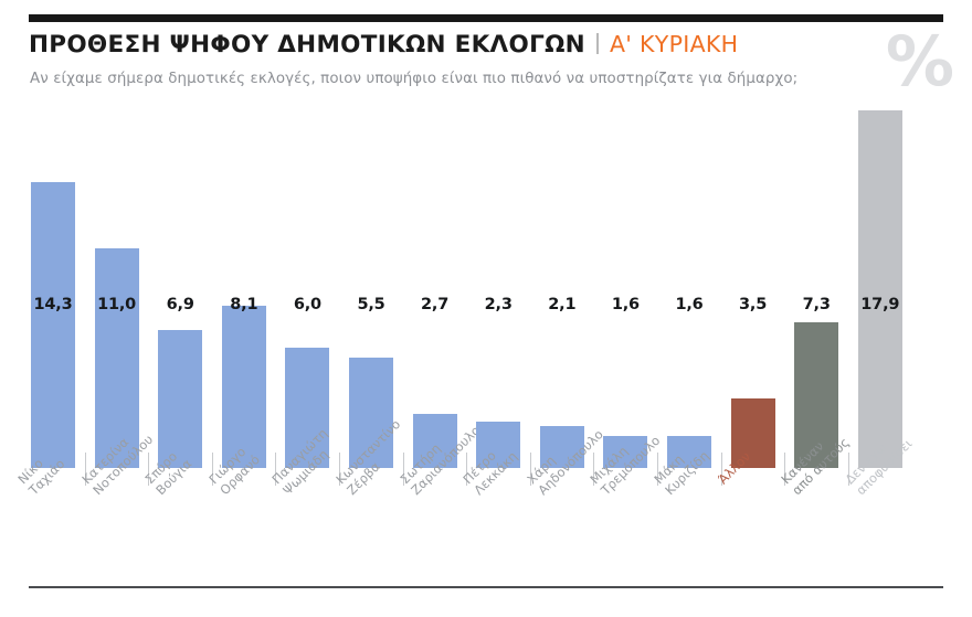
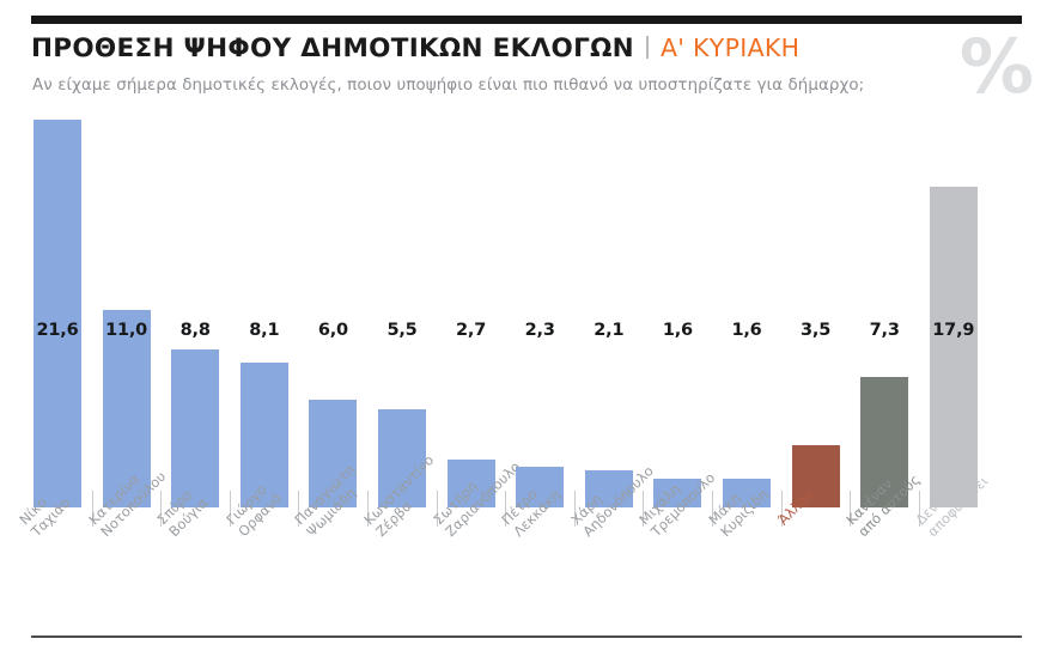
Νίκο Ταχιάο: 14,3 -> 21,6
Σπύρο Βούγια: 6,9 -> 8,8
